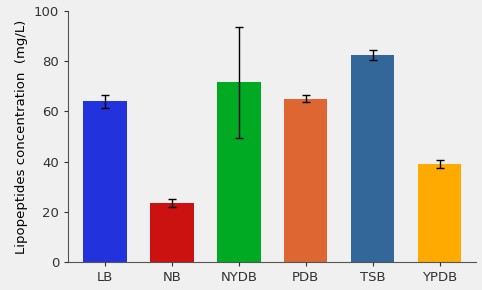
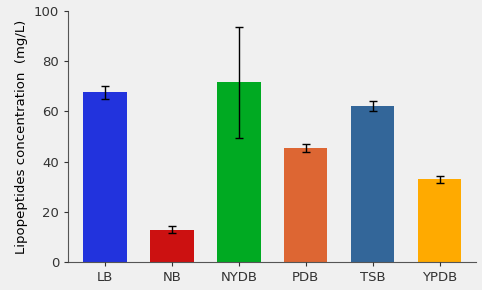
LB: 64.0 -> 67.5
NB: 23.5 -> 13.0
PDB: 65.0 -> 45.5
TSB: 82.5 -> 62.0
YPDB: 39.0 -> 33.0
